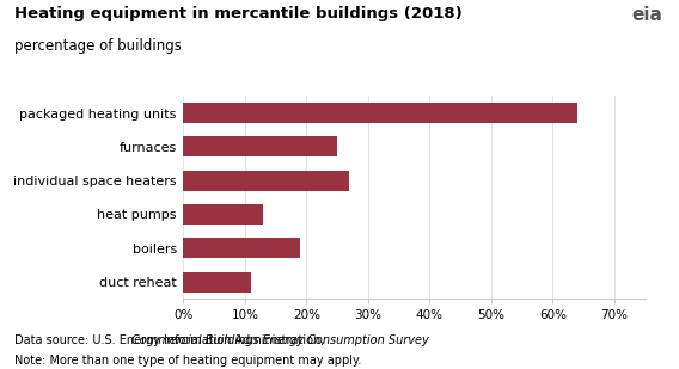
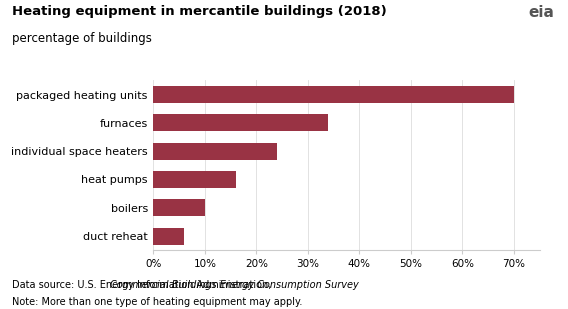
packaged heating units: 64% -> 70%
furnaces: 25% -> 34%
individual space heaters: 27% -> 24%
heat pumps: 13% -> 16%
boilers: 19% -> 10%
duct reheat: 11% -> 6%
